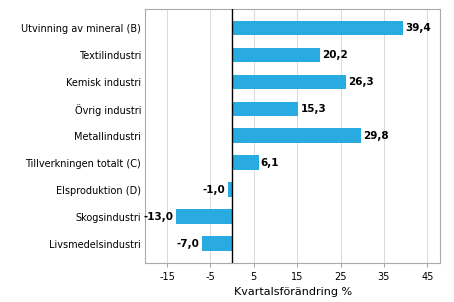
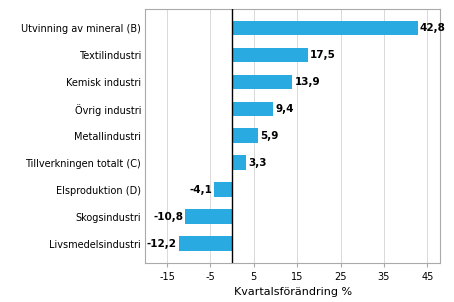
Utvinning av mineral (B): 39,4 -> 42,8
Textilindustri: 20,2 -> 17,5
Kemisk industri: 26,3 -> 13,9
Övrig industri: 15,3 -> 9,4
Metallindustri: 29,8 -> 5,9
Tillverkningen totalt (C): 6,1 -> 3,3
Elsproduktion (D): -1,0 -> -4,1
Skogsindustri: -13,0 -> -10,8
Livsmedelsindustri: -7,0 -> -12,2
